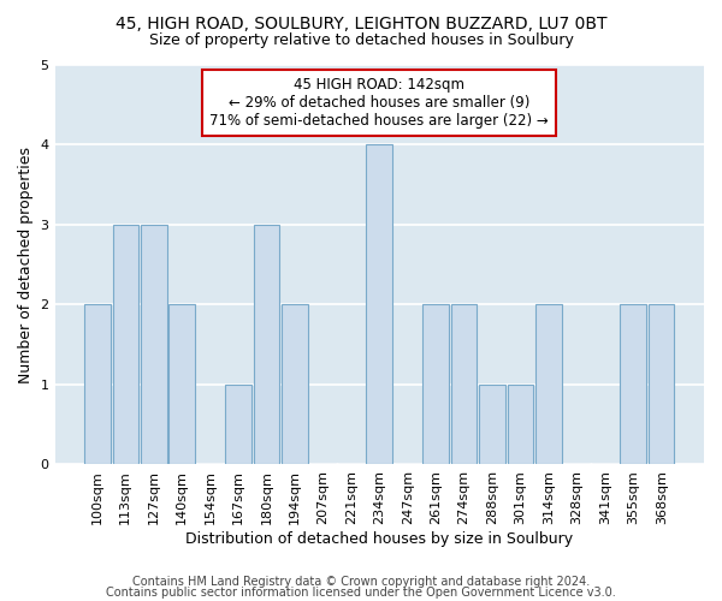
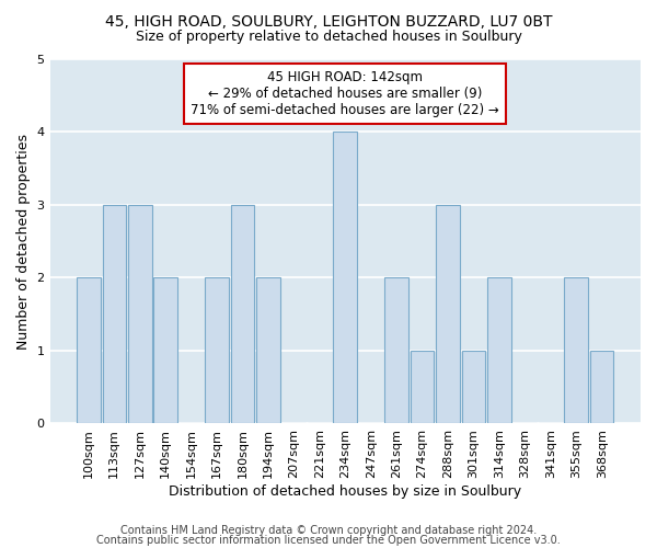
167sqm: 1 -> 2
274sqm: 2 -> 1
288sqm: 1 -> 3
368sqm: 2 -> 1
